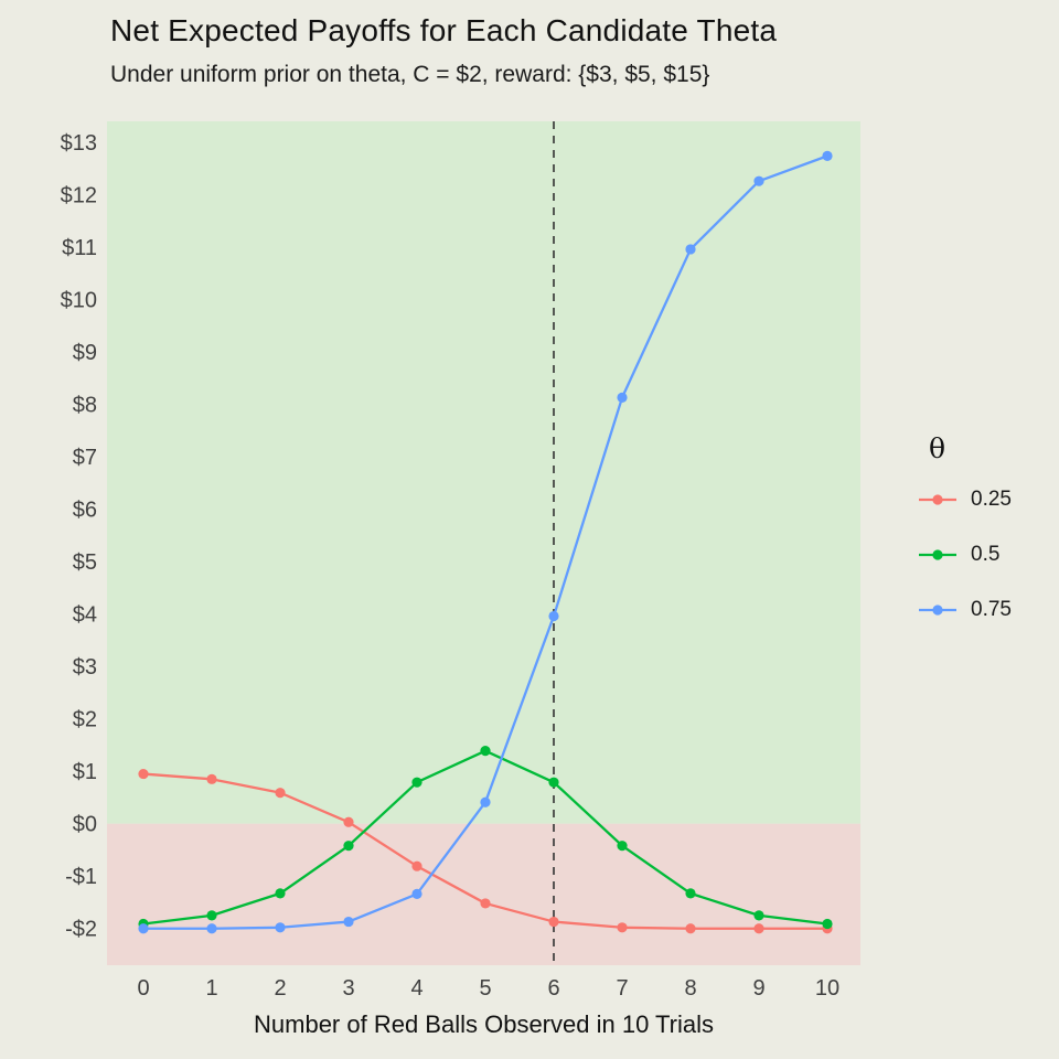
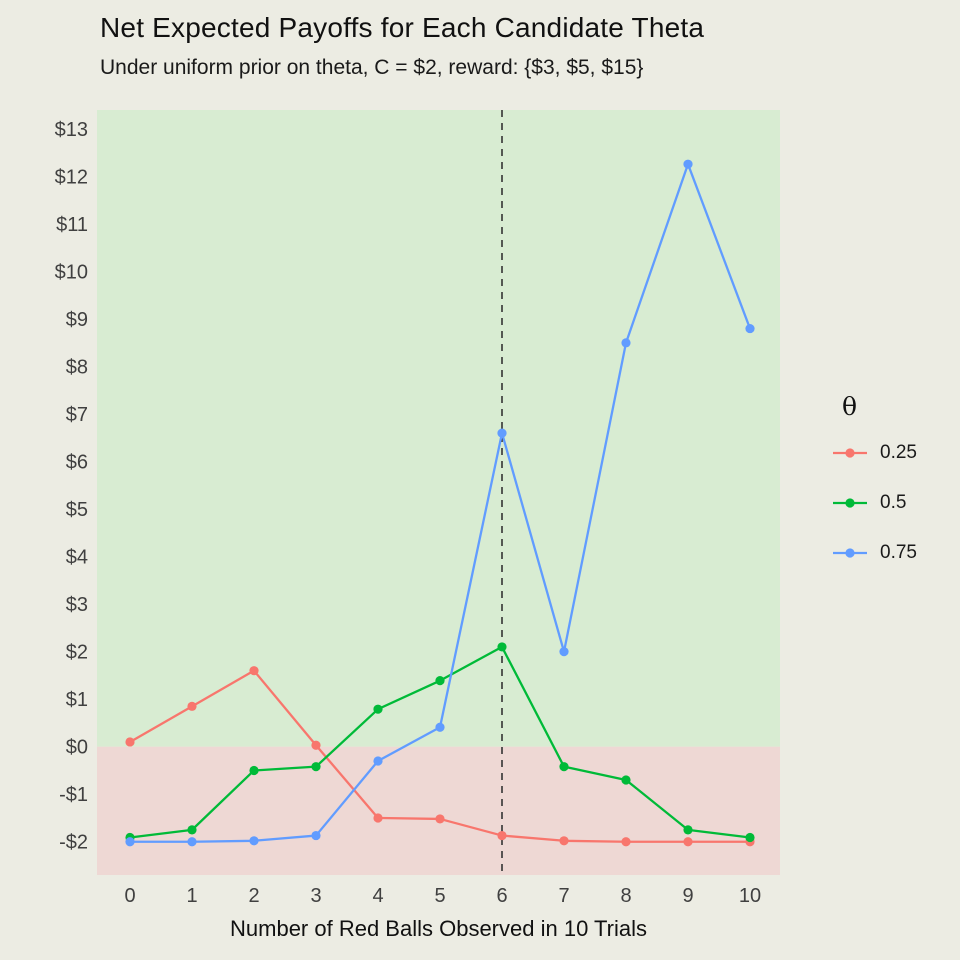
0.25/0: $0.9 -> $0.1
0.25/2: $0.6 -> $1.6
0.5/2: -$1.3 -> -$0.5
0.25/4: -$0.8 -> -$1.5
0.75/4: -$1.3 -> -$0.3
0.5/6: $0.8 -> $2.1
0.75/6: $4.0 -> $6.6
0.75/7: $8.1 -> $2.0
0.5/8: -$1.3 -> -$0.7
0.75/8: $11.0 -> $8.5
0.75/10: $12.7 -> $8.8
